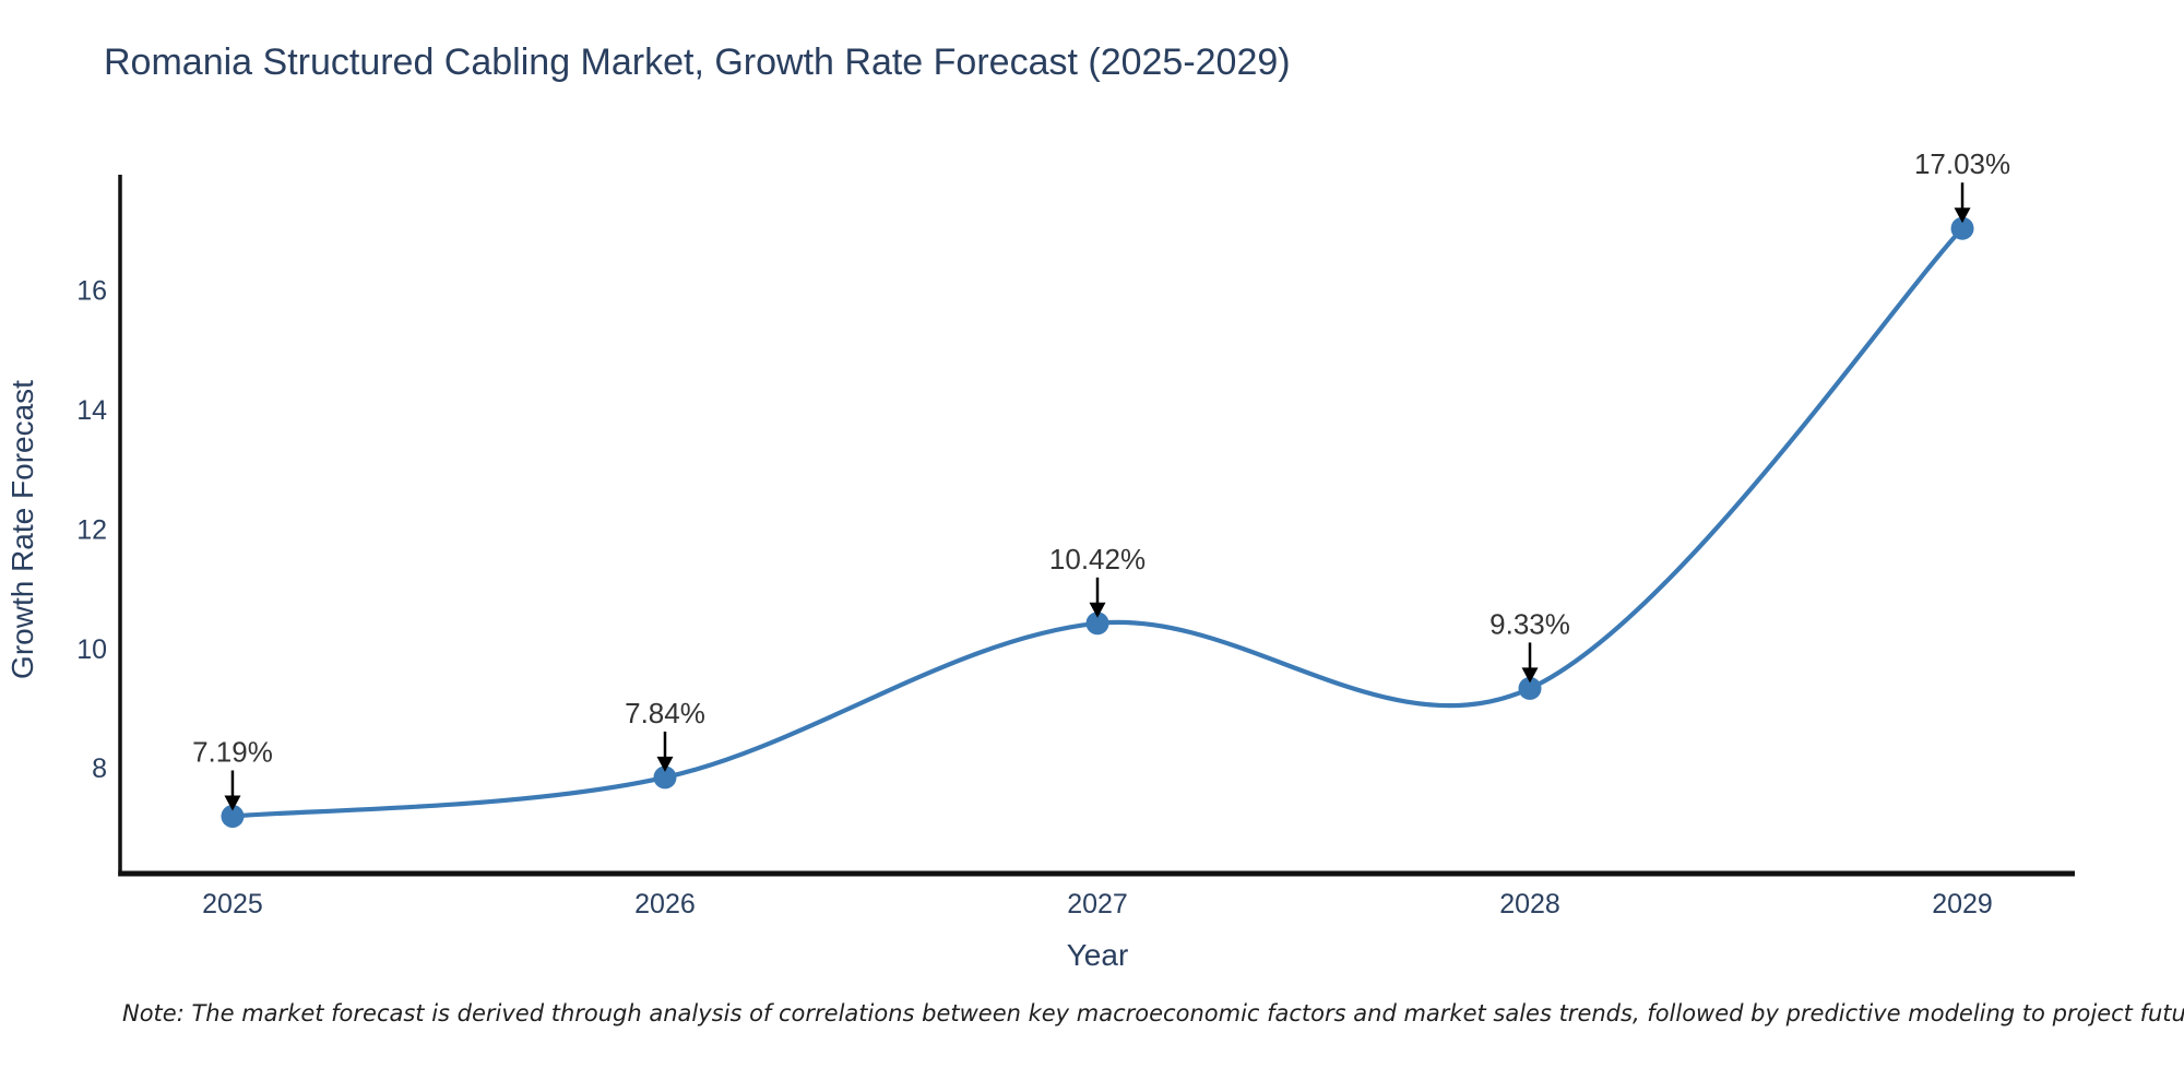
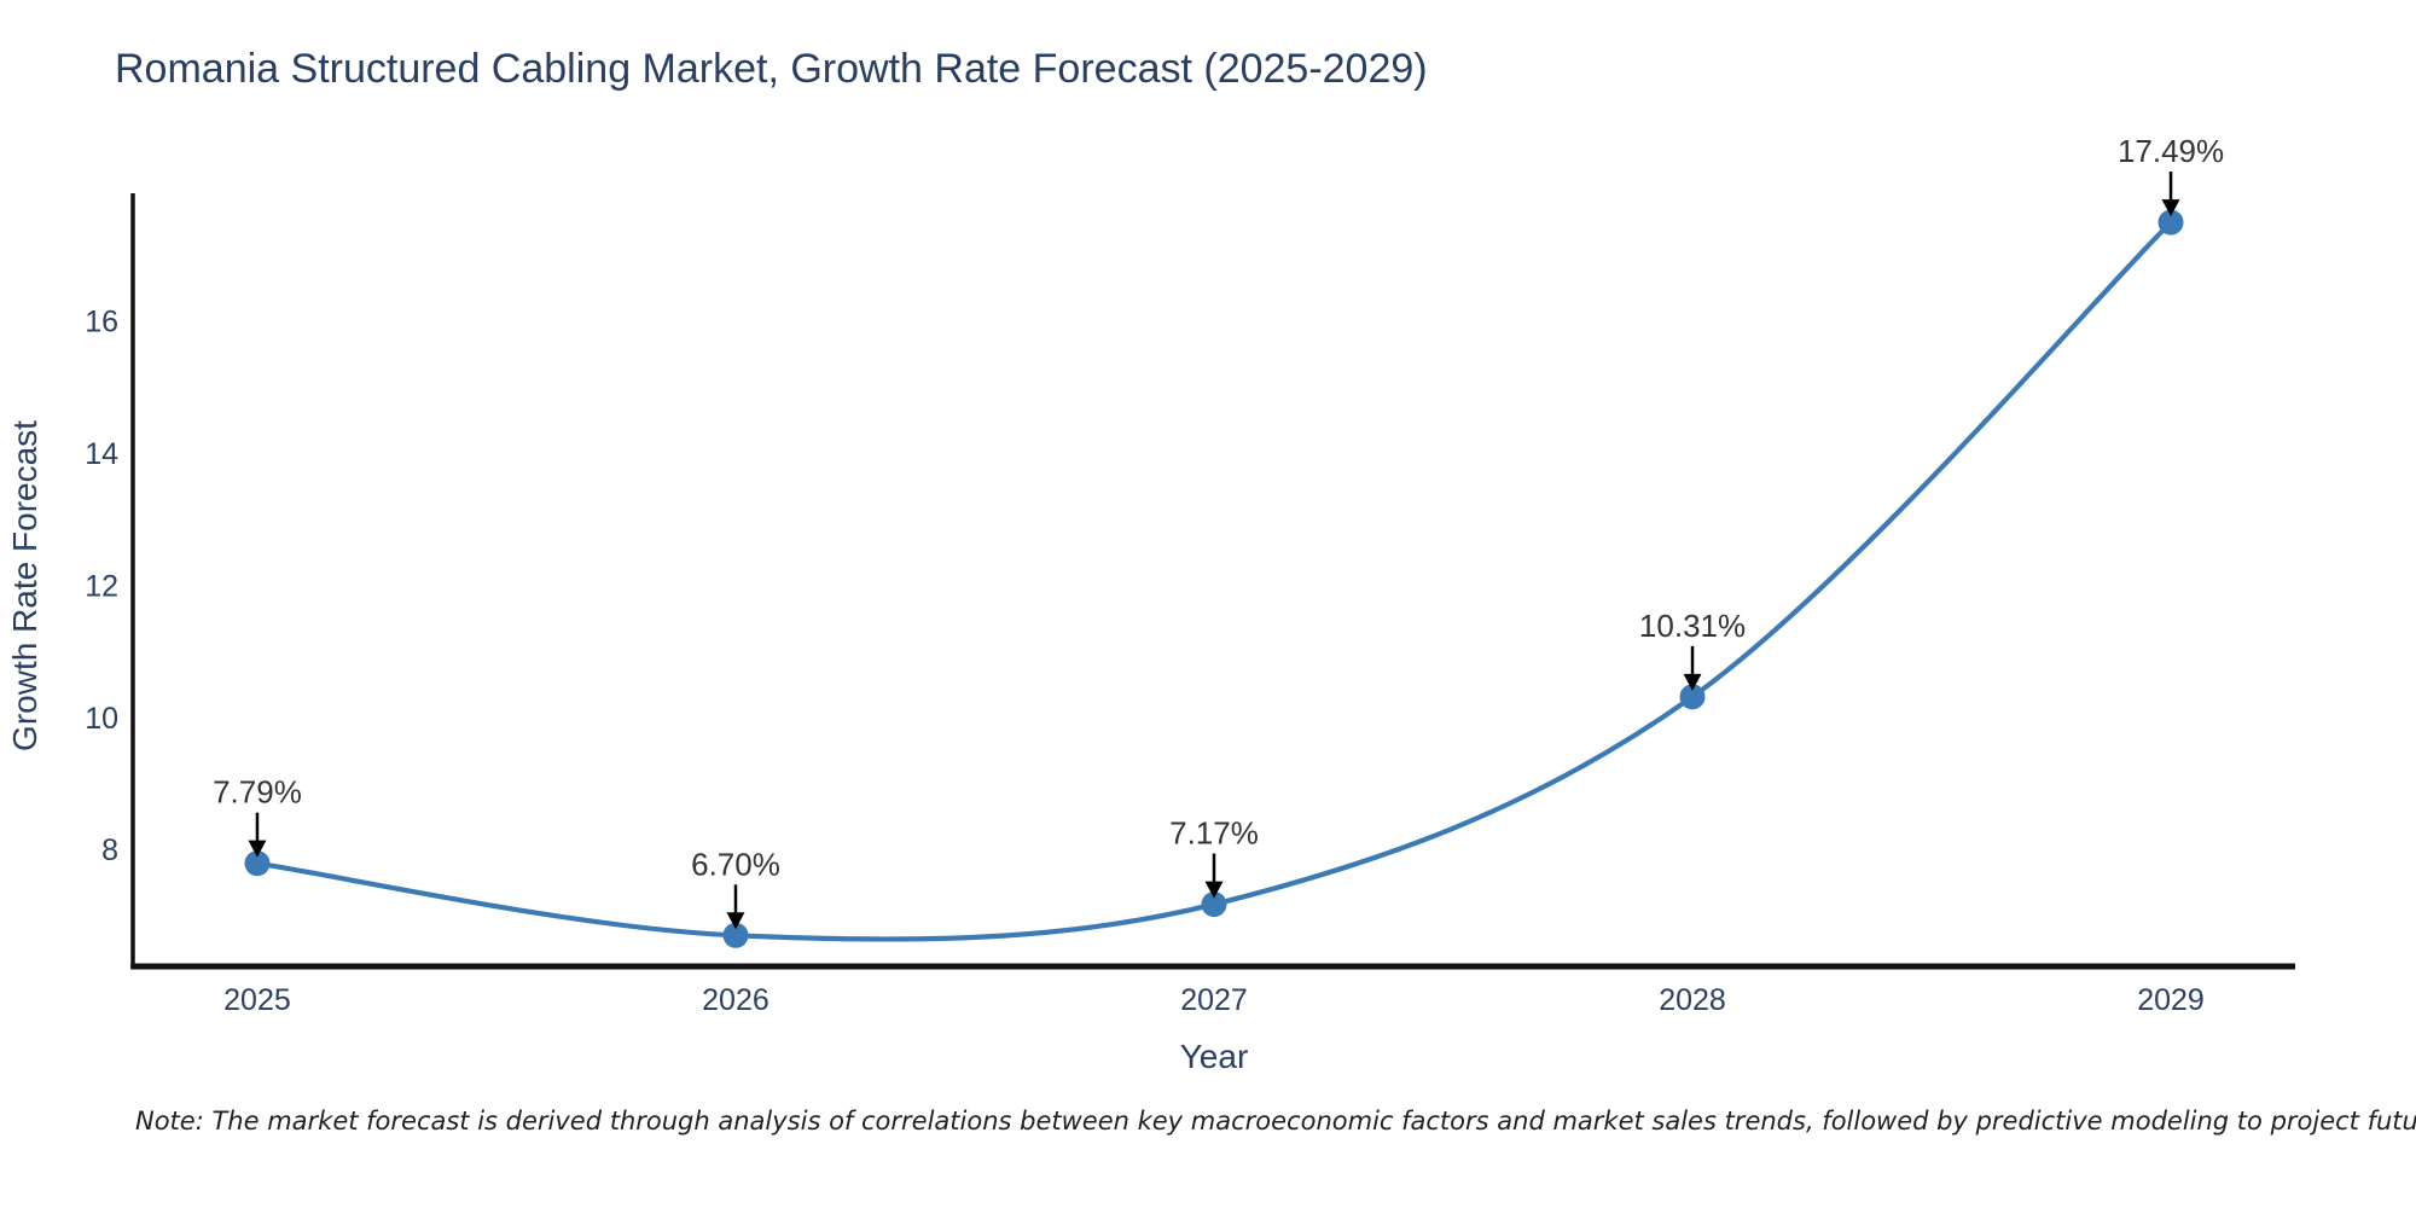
2025: 7.19% -> 7.79%
2026: 7.84% -> 6.70%
2027: 10.42% -> 7.17%
2028: 9.33% -> 10.31%
2029: 17.03% -> 17.49%
